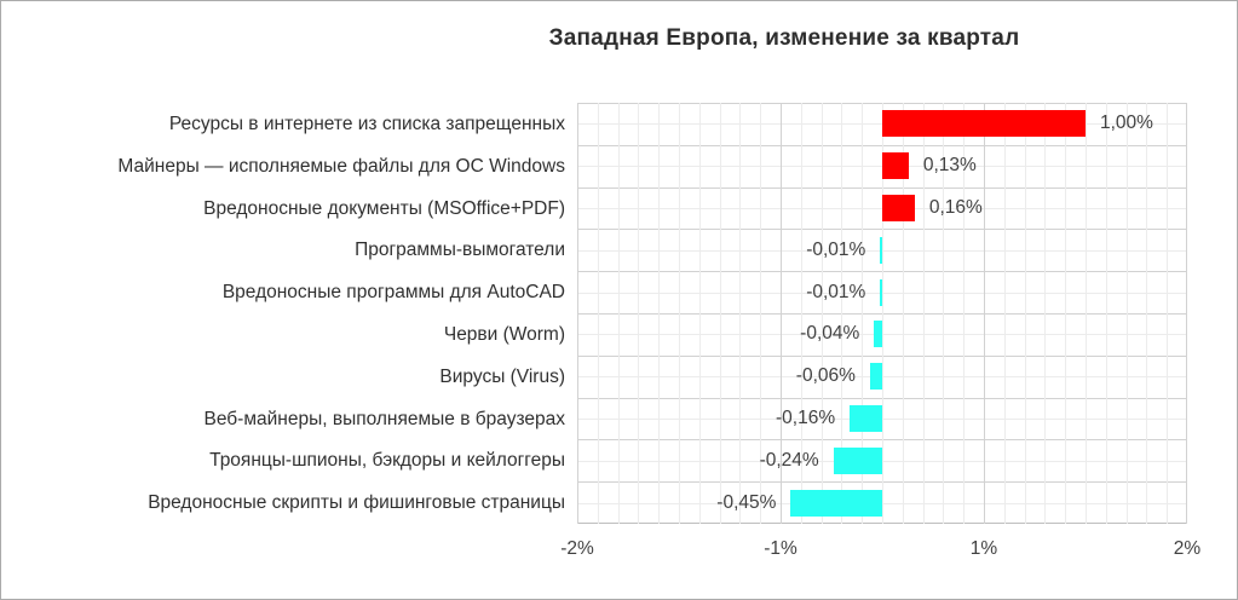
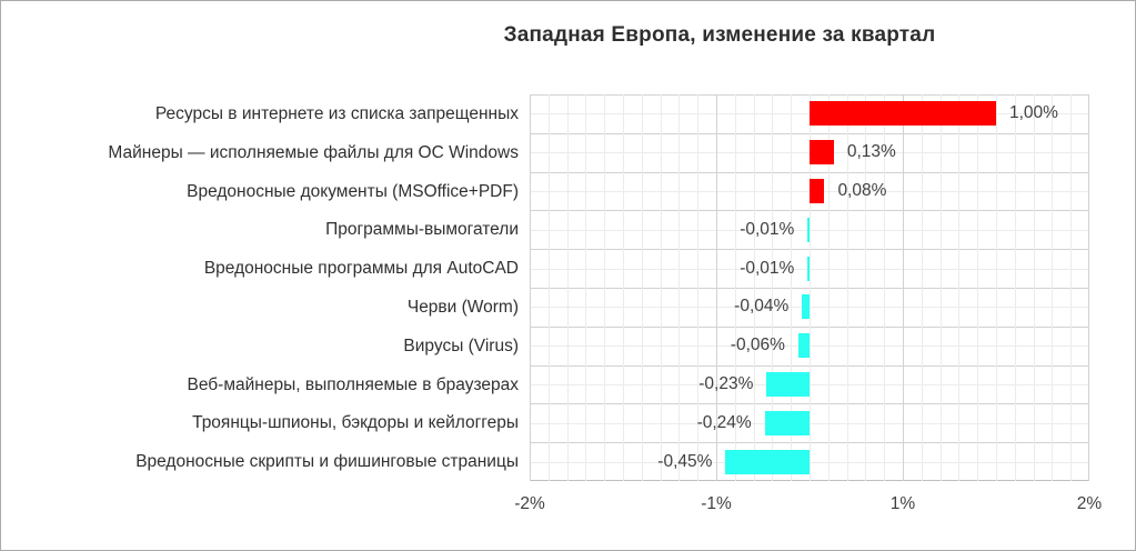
Вредоносные документы (MSOffice+PDF): 0,16% -> 0,08%
Веб-майнеры, выполняемые в браузерах: -0,16% -> -0,23%
